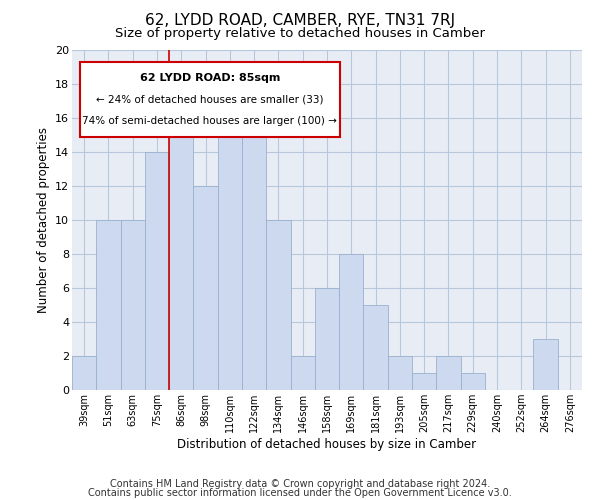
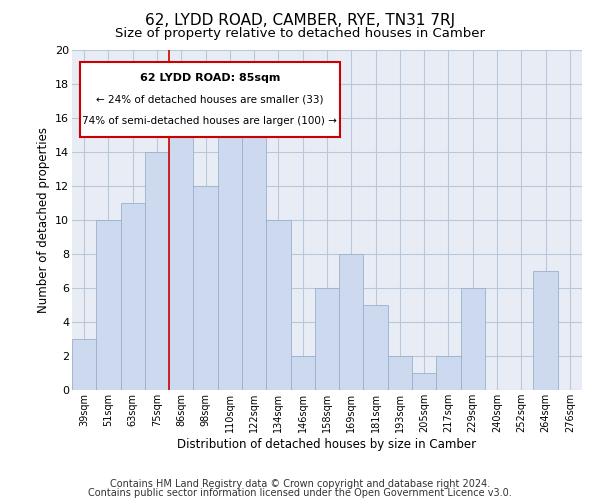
39sqm: 2 -> 3
63sqm: 10 -> 11
229sqm: 1 -> 6
264sqm: 3 -> 7
